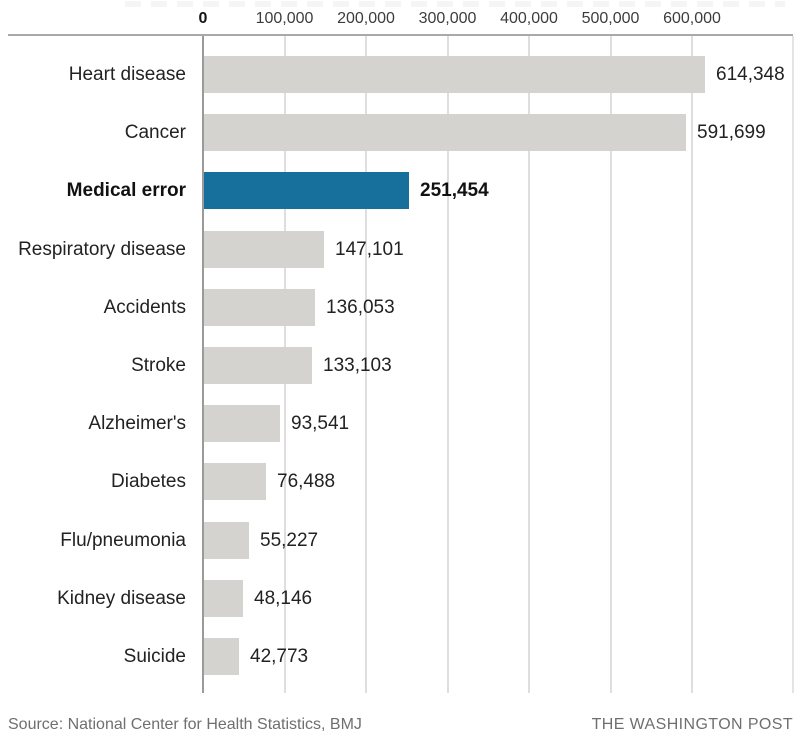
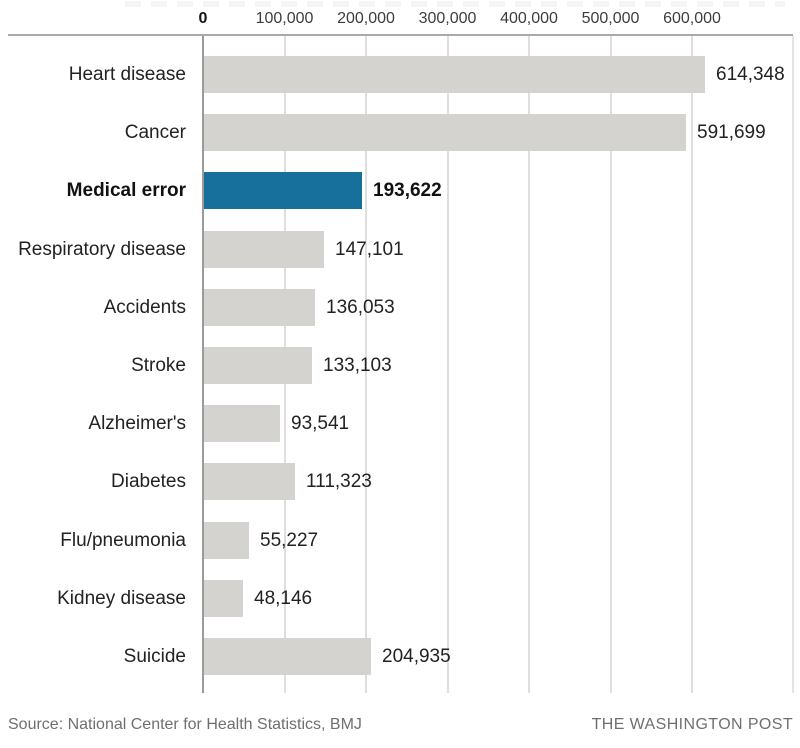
Medical error: 251,454 -> 193,622
Diabetes: 76,488 -> 111,323
Suicide: 42,773 -> 204,935
